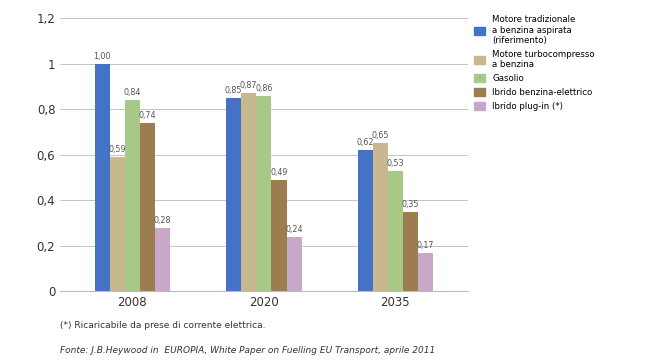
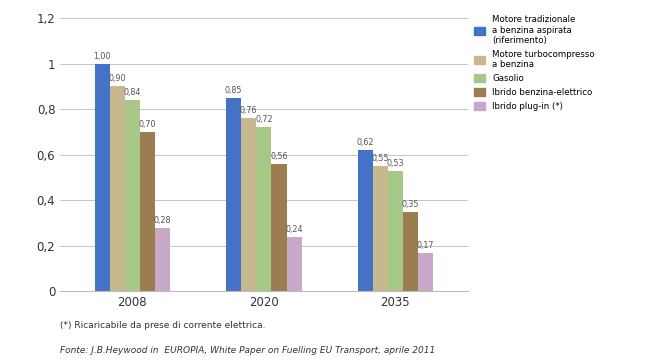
Motore turbocompresso a benzina/2008: 0,59 -> 0,90
Ibrido benzina-elettrico/2008: 0,74 -> 0,70
Motore turbocompresso a benzina/2020: 0,87 -> 0,76
Gasolio/2020: 0,86 -> 0,72
Ibrido benzina-elettrico/2020: 0,49 -> 0,56
Motore turbocompresso a benzina/2035: 0,65 -> 0,55
